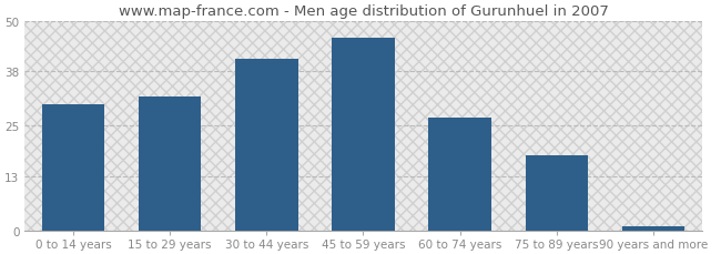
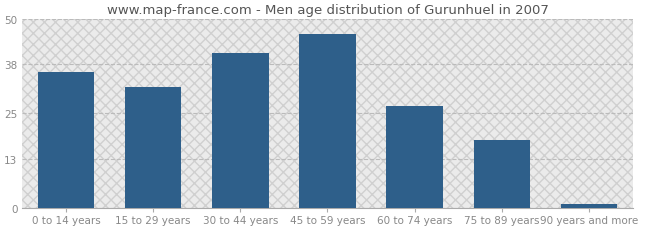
0 to 14 years: 30 -> 36
